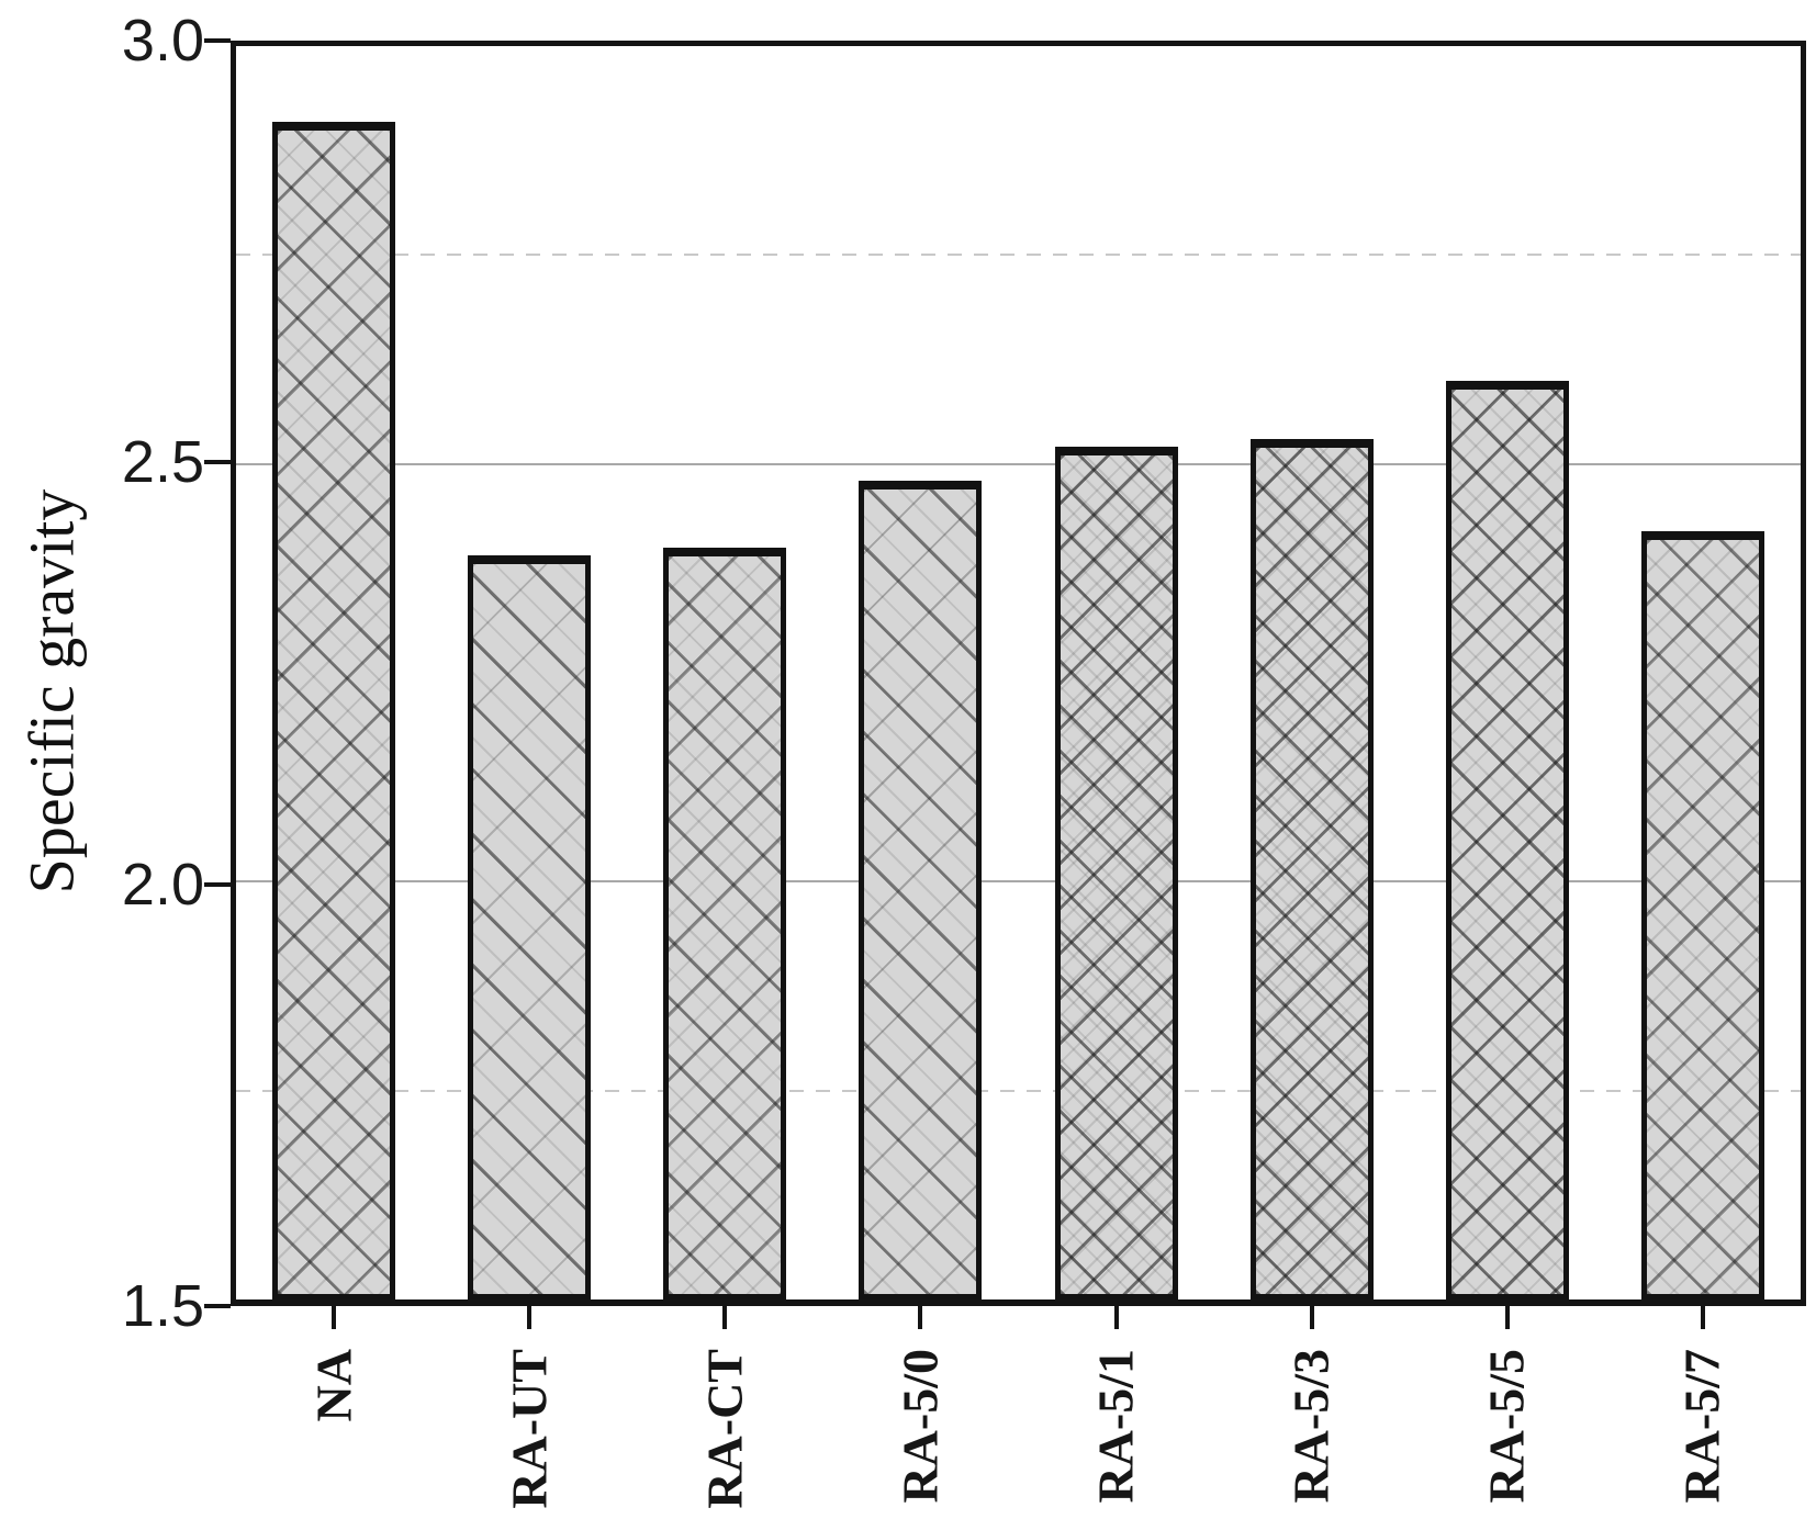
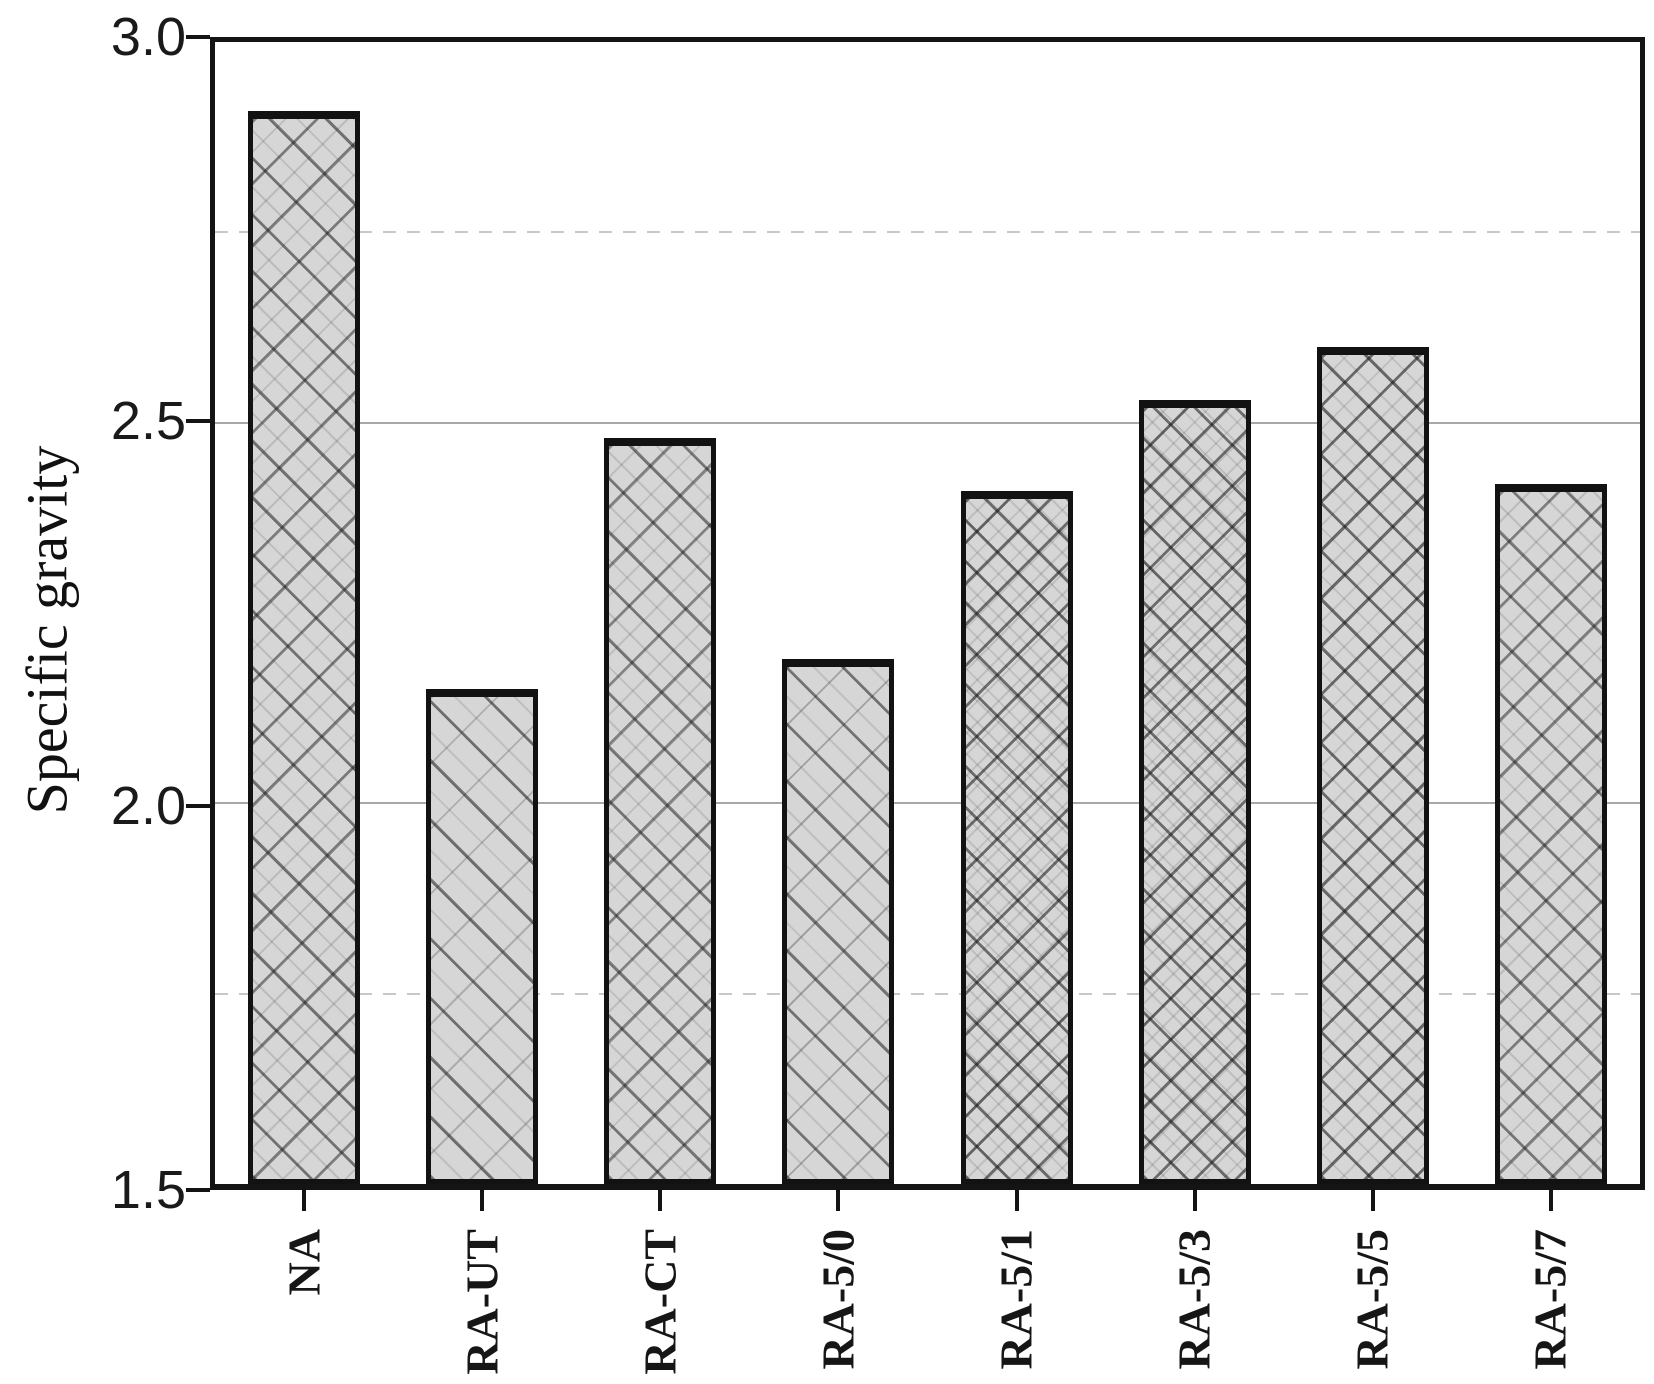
RA-UT: 2.39 -> 2.15
RA-CT: 2.40 -> 2.48
RA-5/0: 2.48 -> 2.19
RA-5/1: 2.52 -> 2.41
